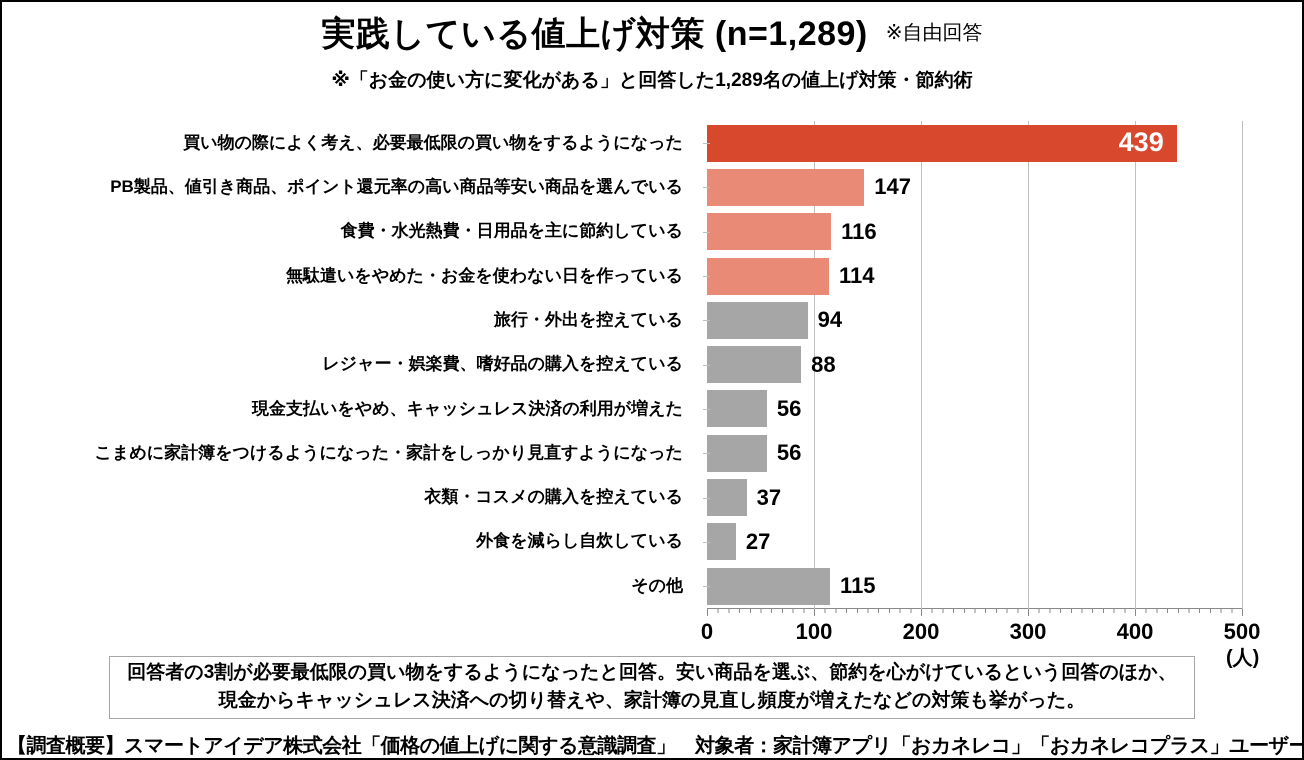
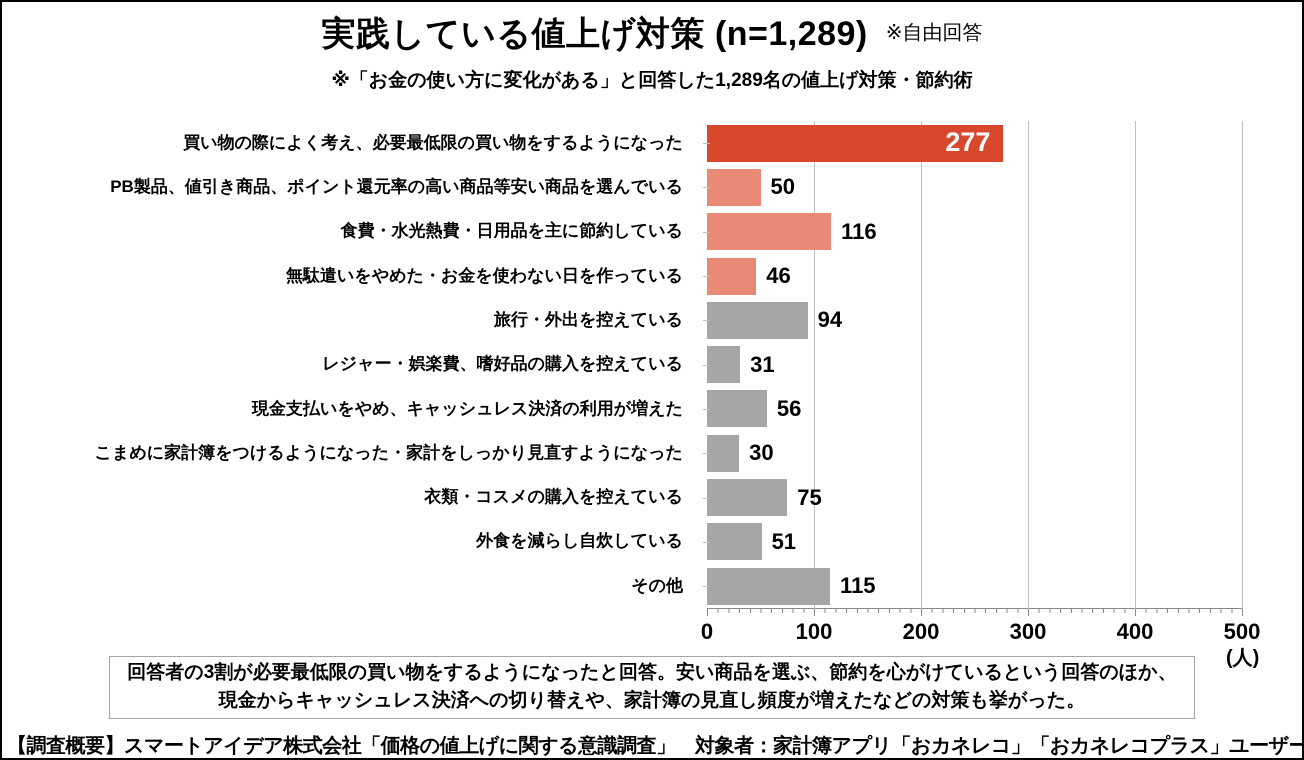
買い物の際によく考え、必要最低限の買い物をするようになった: 439 -> 277
PB製品、値引き商品、ポイント還元率の高い商品等安い商品を選んでいる: 147 -> 50
無駄遣いをやめた・お金を使わない日を作っている: 114 -> 46
レジャー・娯楽費、嗜好品の購入を控えている: 88 -> 31
こまめに家計簿をつけるようになった・家計をしっかり見直すようになった: 56 -> 30
衣類・コスメの購入を控えている: 37 -> 75
外食を減らし自炊している: 27 -> 51
